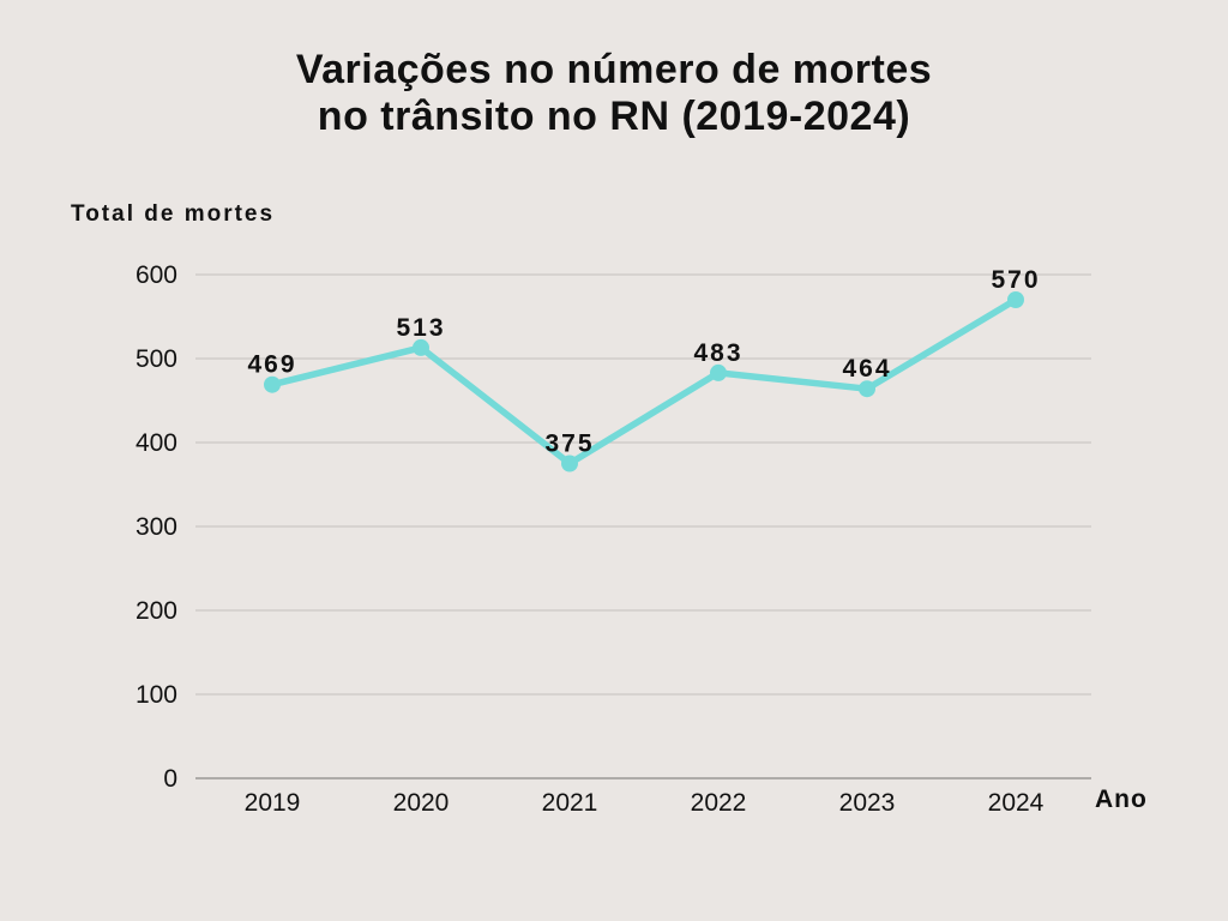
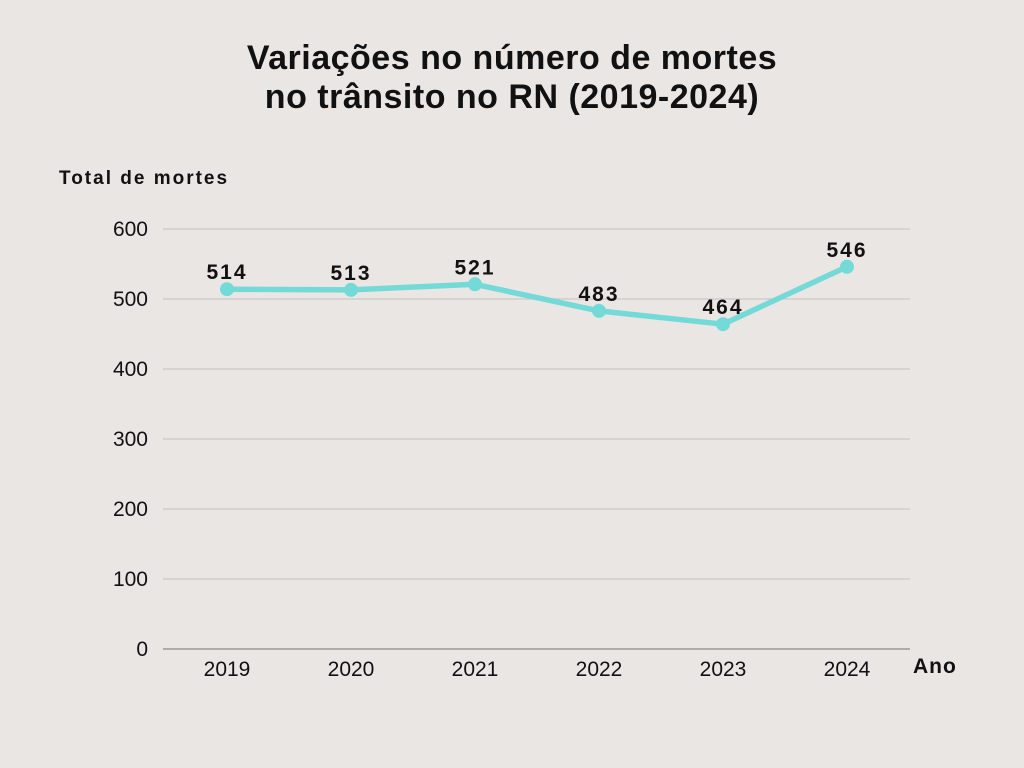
2019: 469 -> 514
2021: 375 -> 521
2024: 570 -> 546
